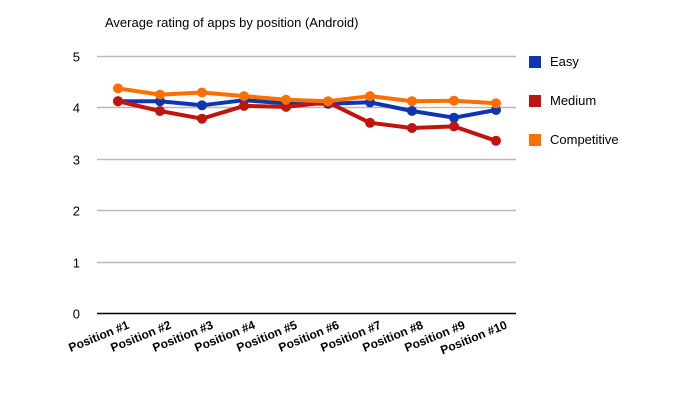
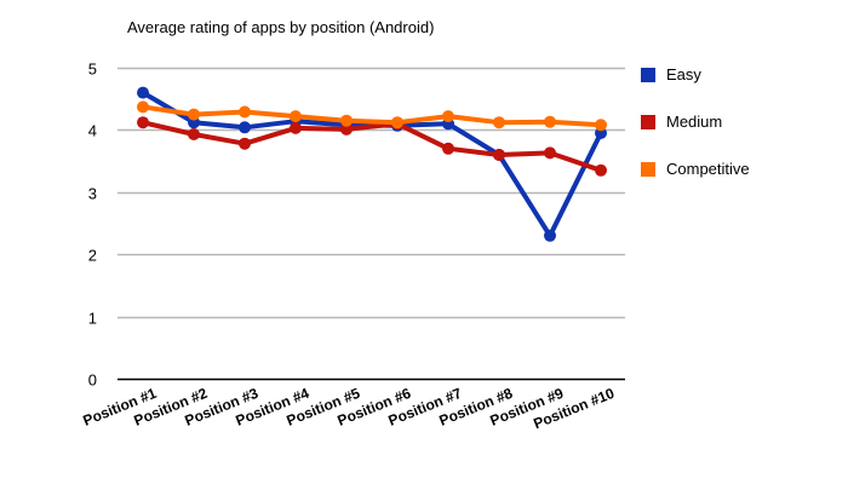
Easy/Position #1: 4.1 -> 4.6
Easy/Position #8: 3.9 -> 3.6
Easy/Position #9: 3.8 -> 2.3
